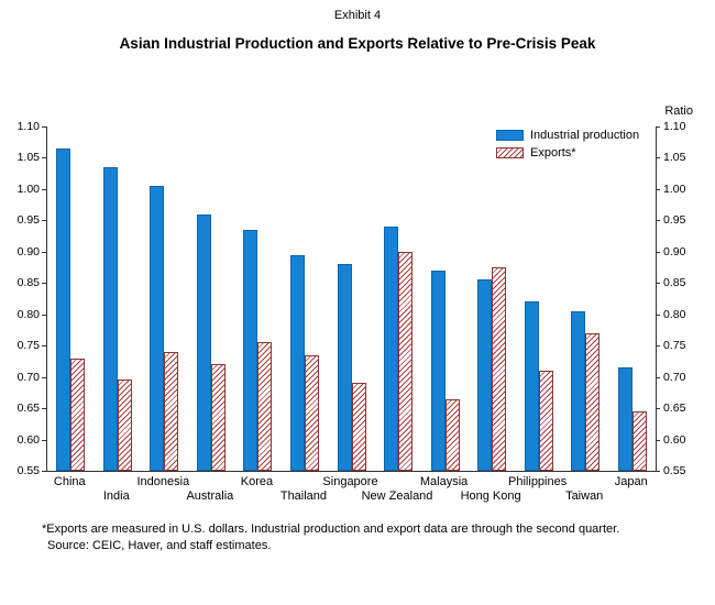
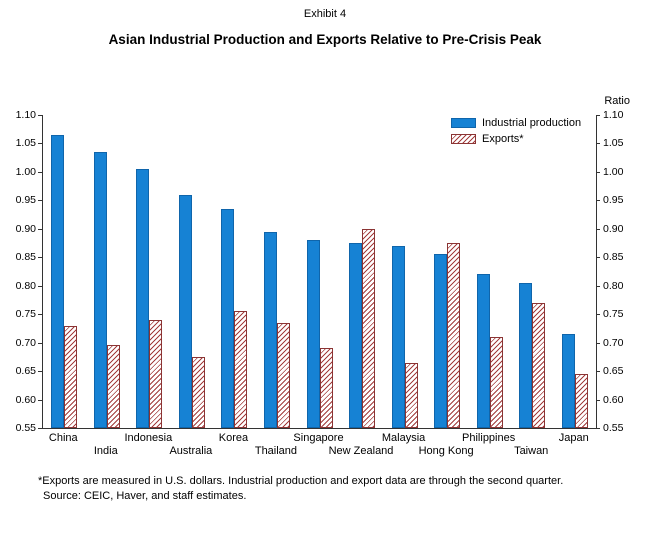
Exports*/Australia: 0.72 -> 0.68
Industrial production/New Zealand: 0.94 -> 0.88
